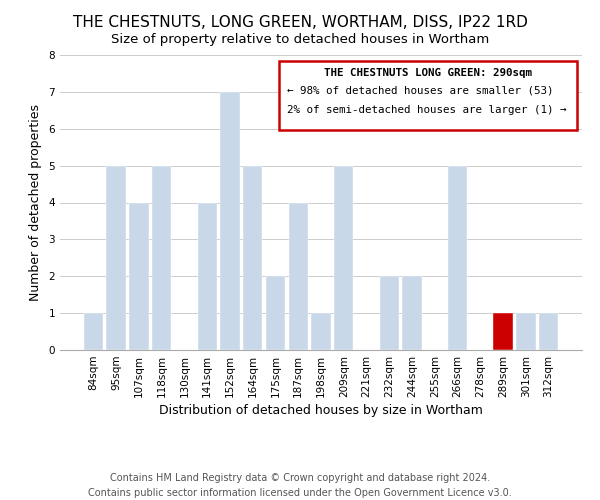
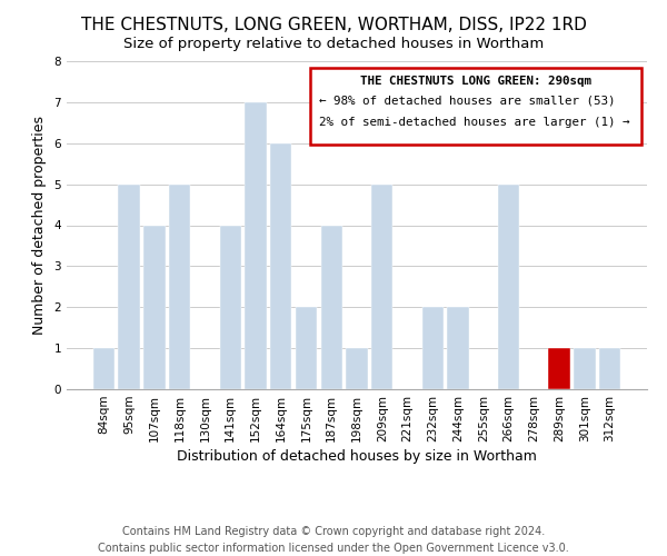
164sqm: 5 -> 6
